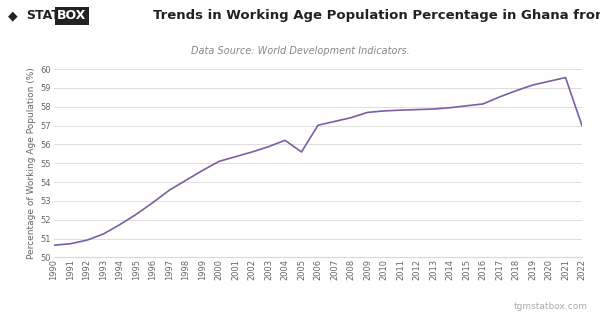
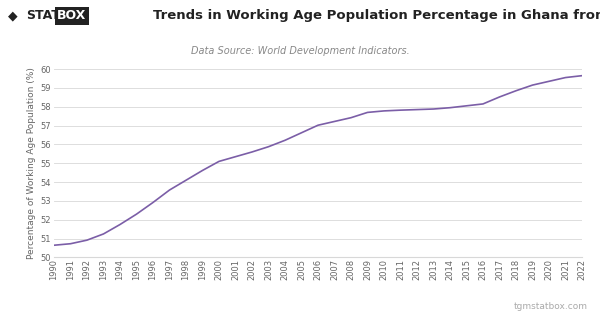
2005: 55.6 -> 56.6
2022: 57.0 -> 59.6
